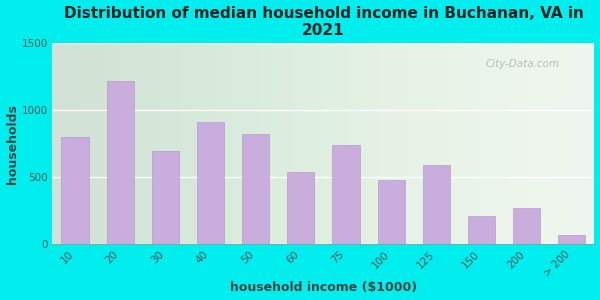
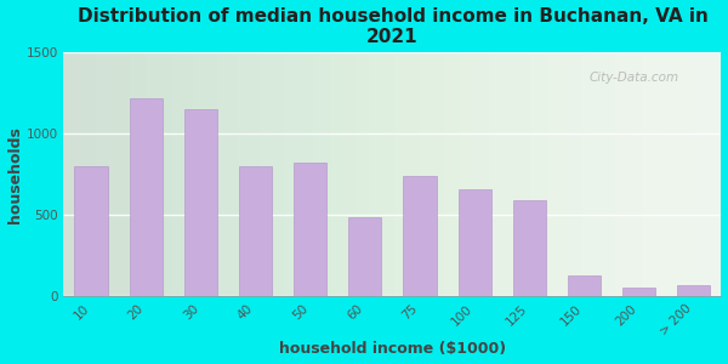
30: 700 -> 1150
40: 910 -> 800
60: 540 -> 490
100: 480 -> 660
150: 210 -> 130
200: 270 -> 60
